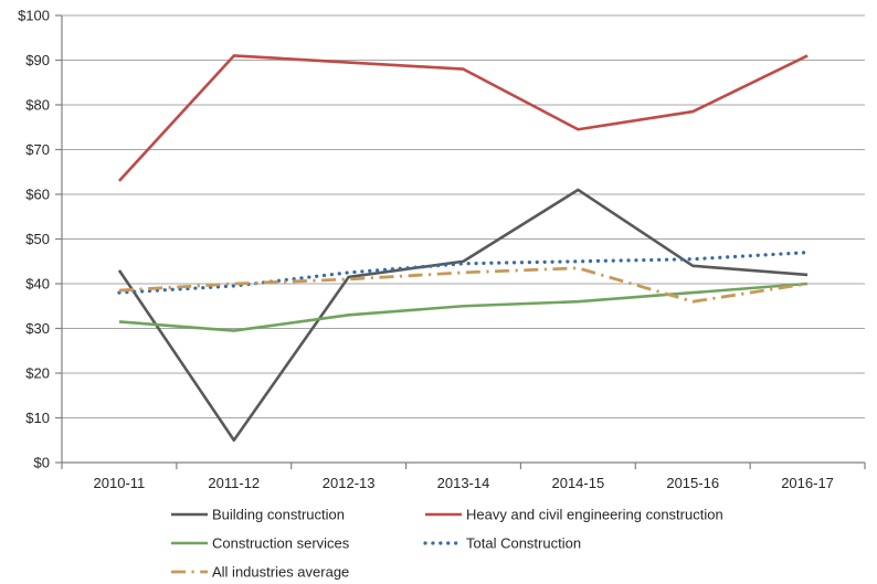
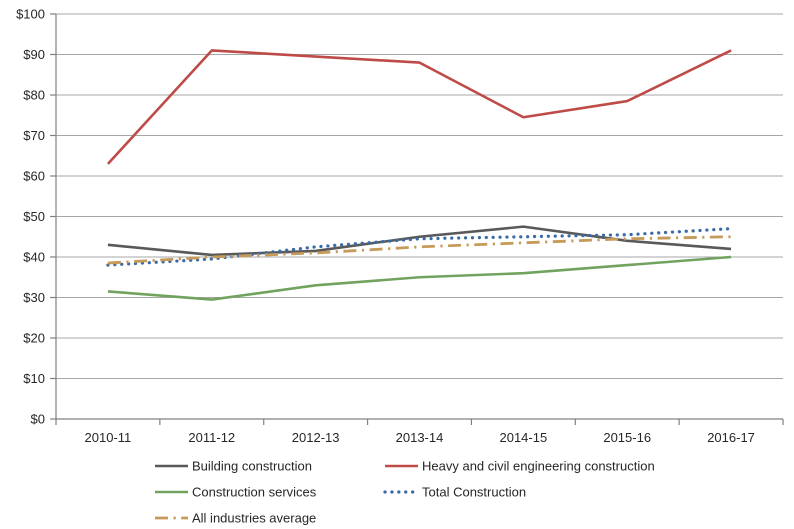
Building construction/2011-12: $5 -> $40
Building construction/2014-15: $61 -> $48
All industries average/2015-16: $36 -> $44
All industries average/2016-17: $40 -> $45
